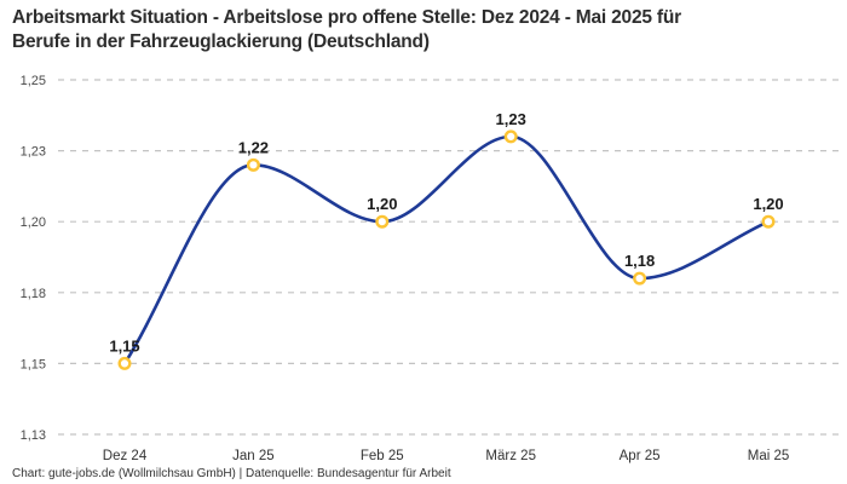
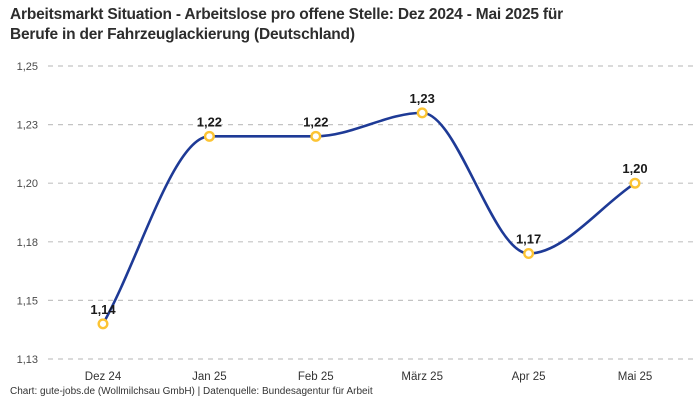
Dez 24: 1,15 -> 1,14
Feb 25: 1,20 -> 1,22
Apr 25: 1,18 -> 1,17
